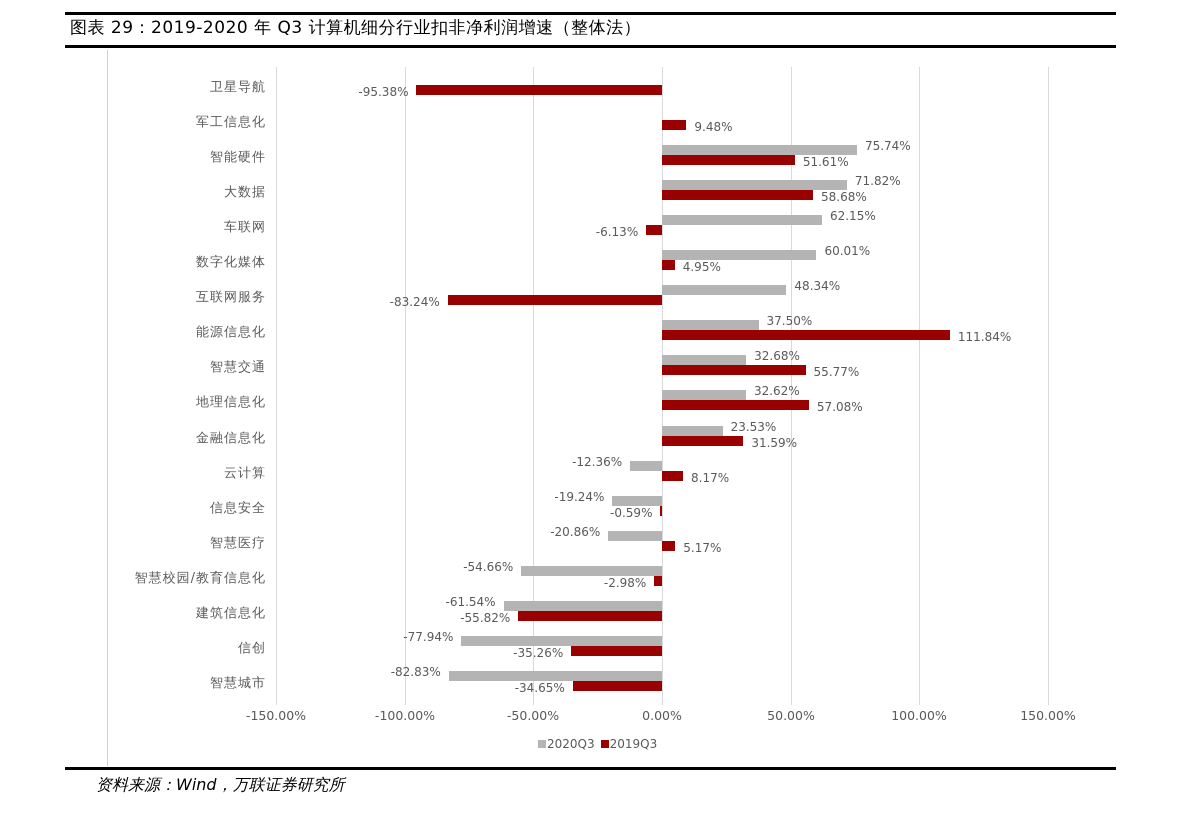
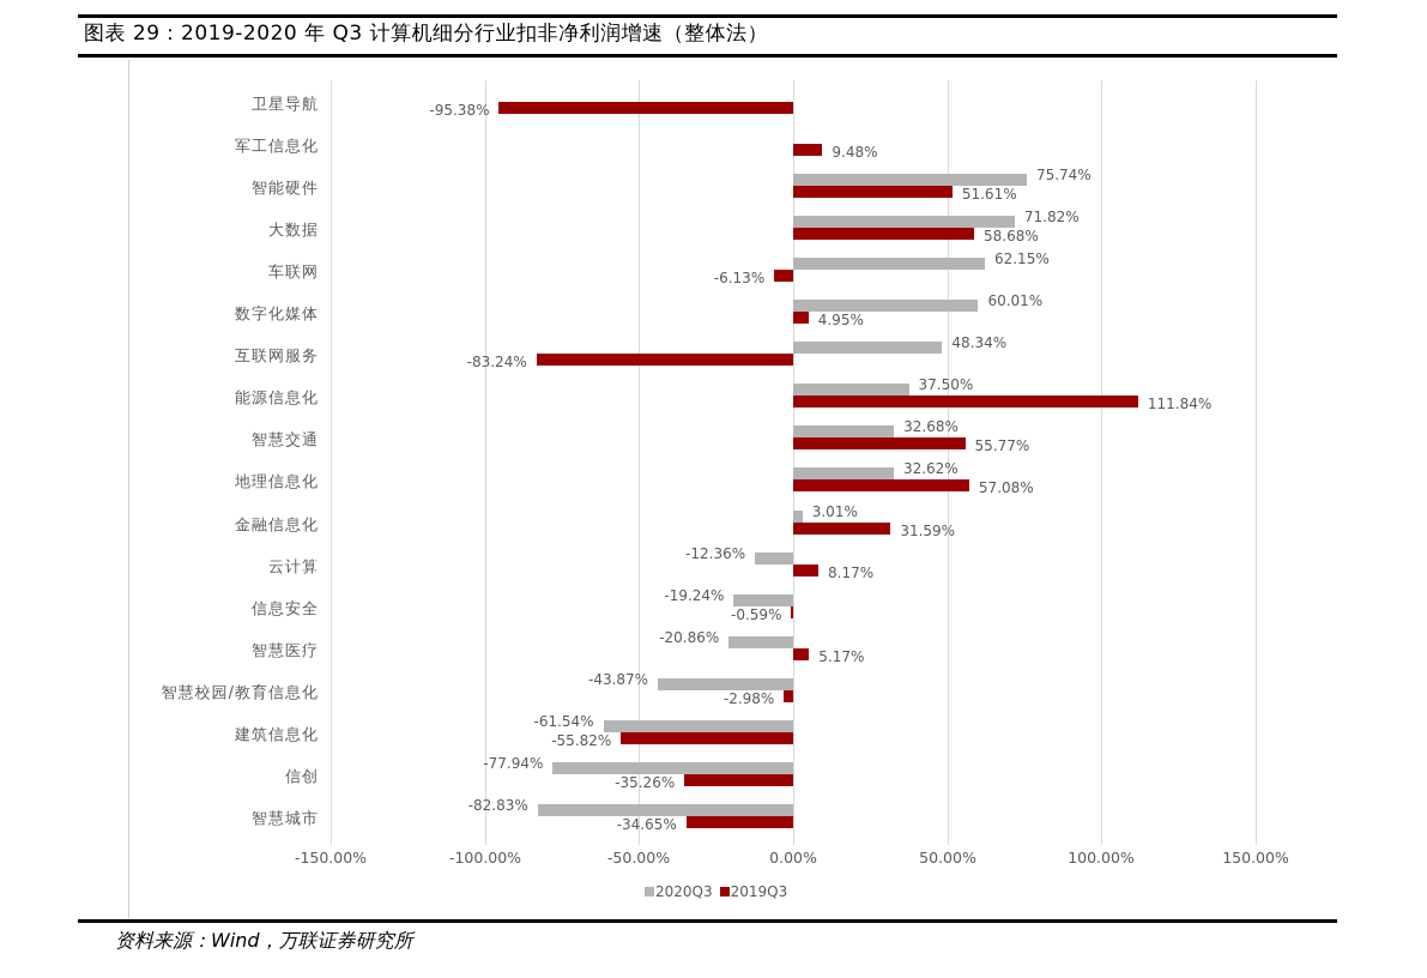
2020Q3/金融信息化: 23.53% -> 3.01%
2020Q3/智慧校园/教育信息化: -54.66% -> -43.87%
